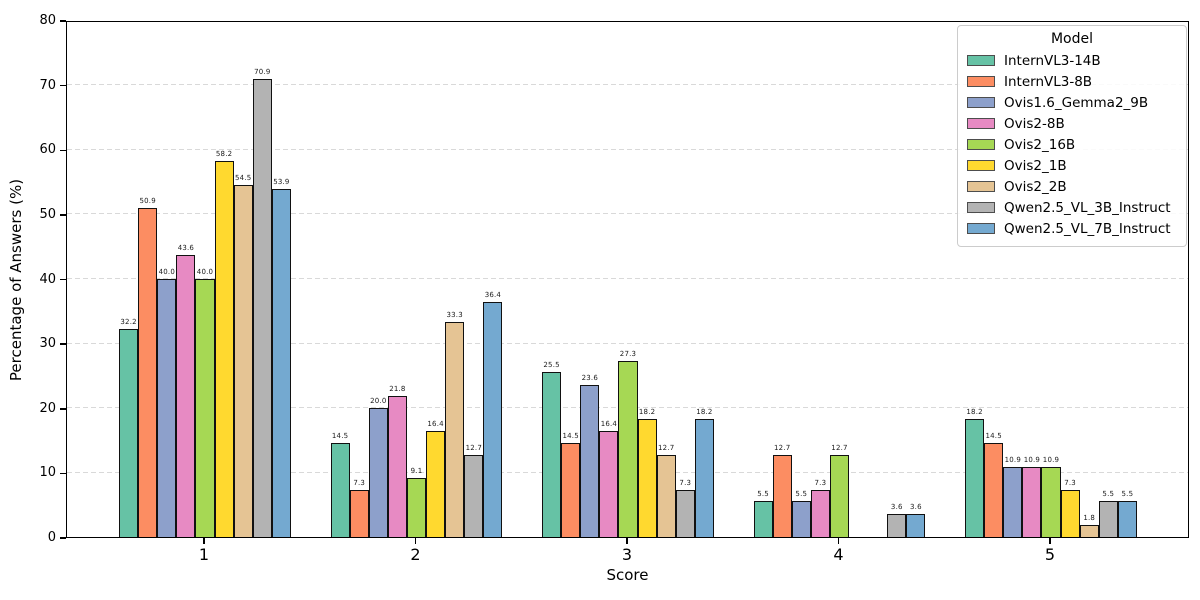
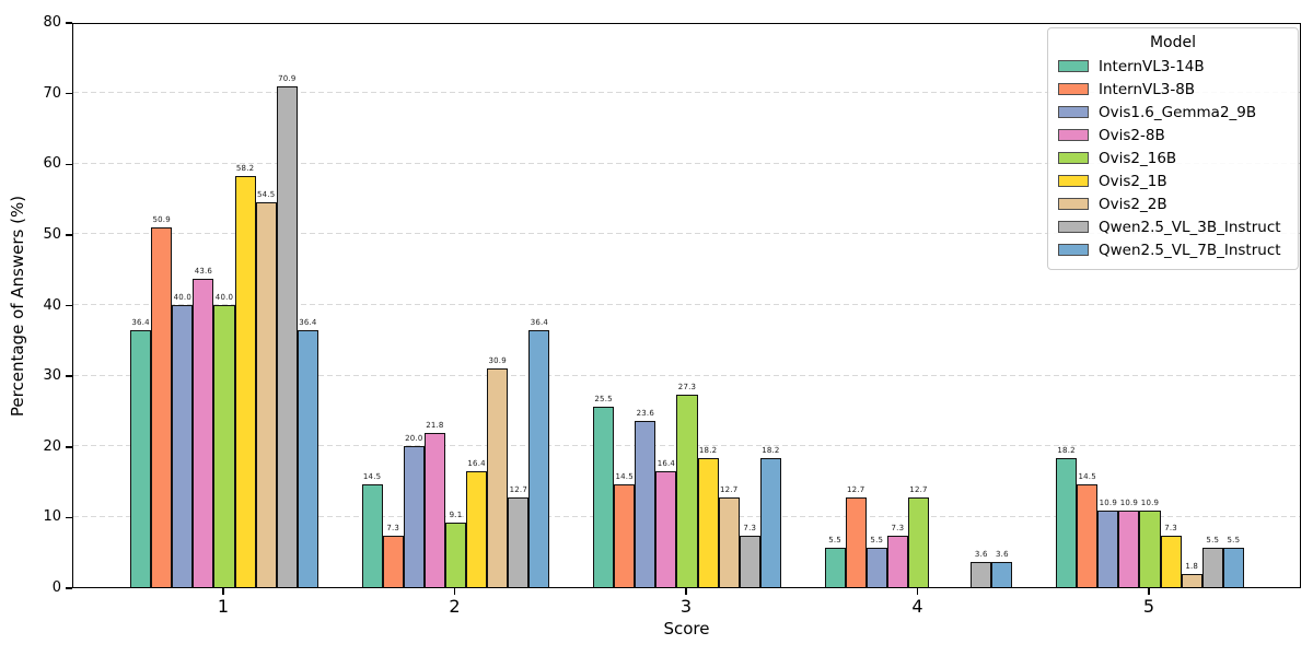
InternVL3-14B/1: 32.2 -> 36.4
Qwen2.5_VL_7B_Instruct/1: 53.9 -> 36.4
Ovis2_2B/2: 33.3 -> 30.9
